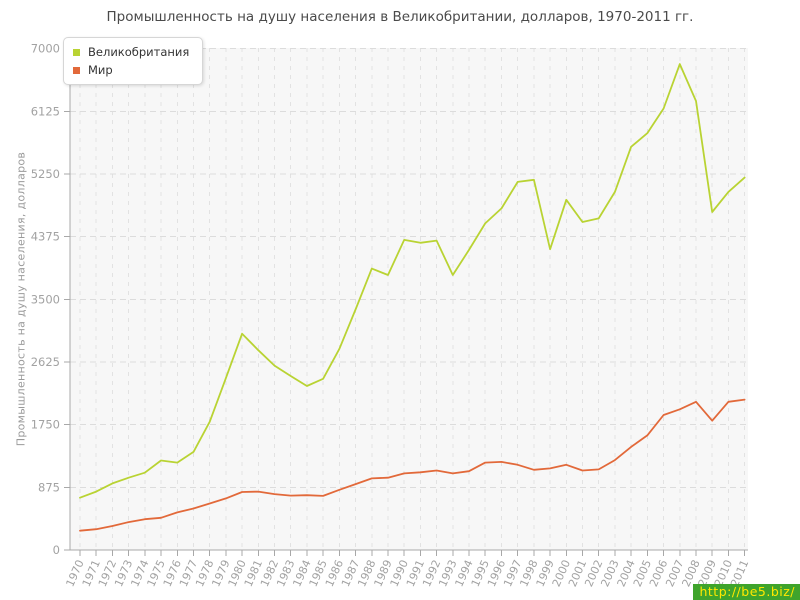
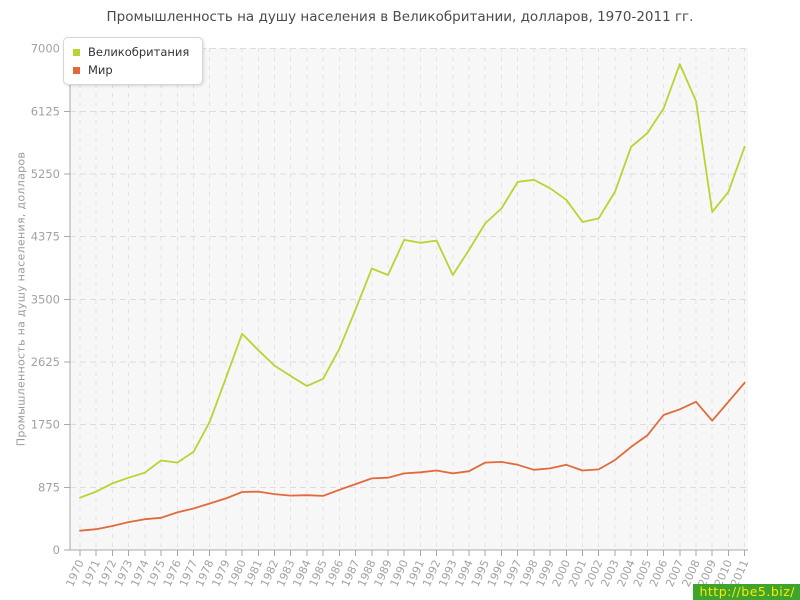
Великобритания/1999: 4200 -> 5000
Великобритания/2011: 5200 -> 5600
Мир/2011: 2100 -> 2300
